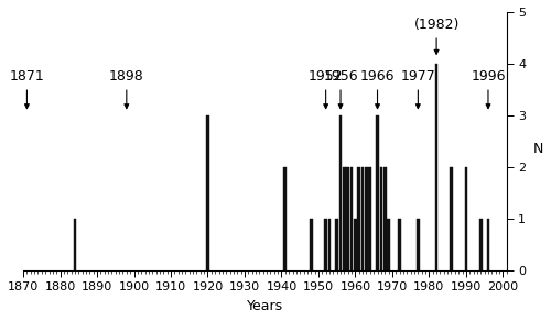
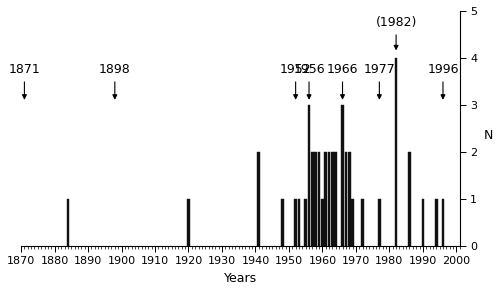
1920: 3 -> 1
1990: 2 -> 1
